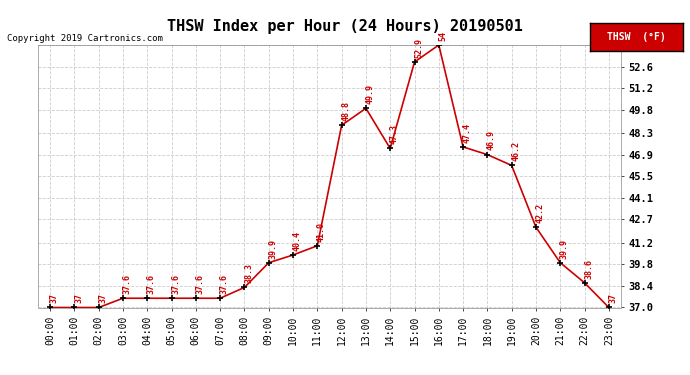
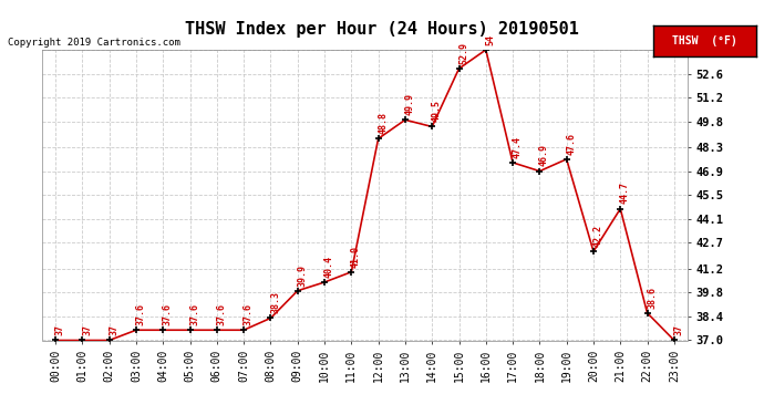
14:00: 47.3 -> 49.5
19:00: 46.2 -> 47.6
21:00: 39.9 -> 44.7
